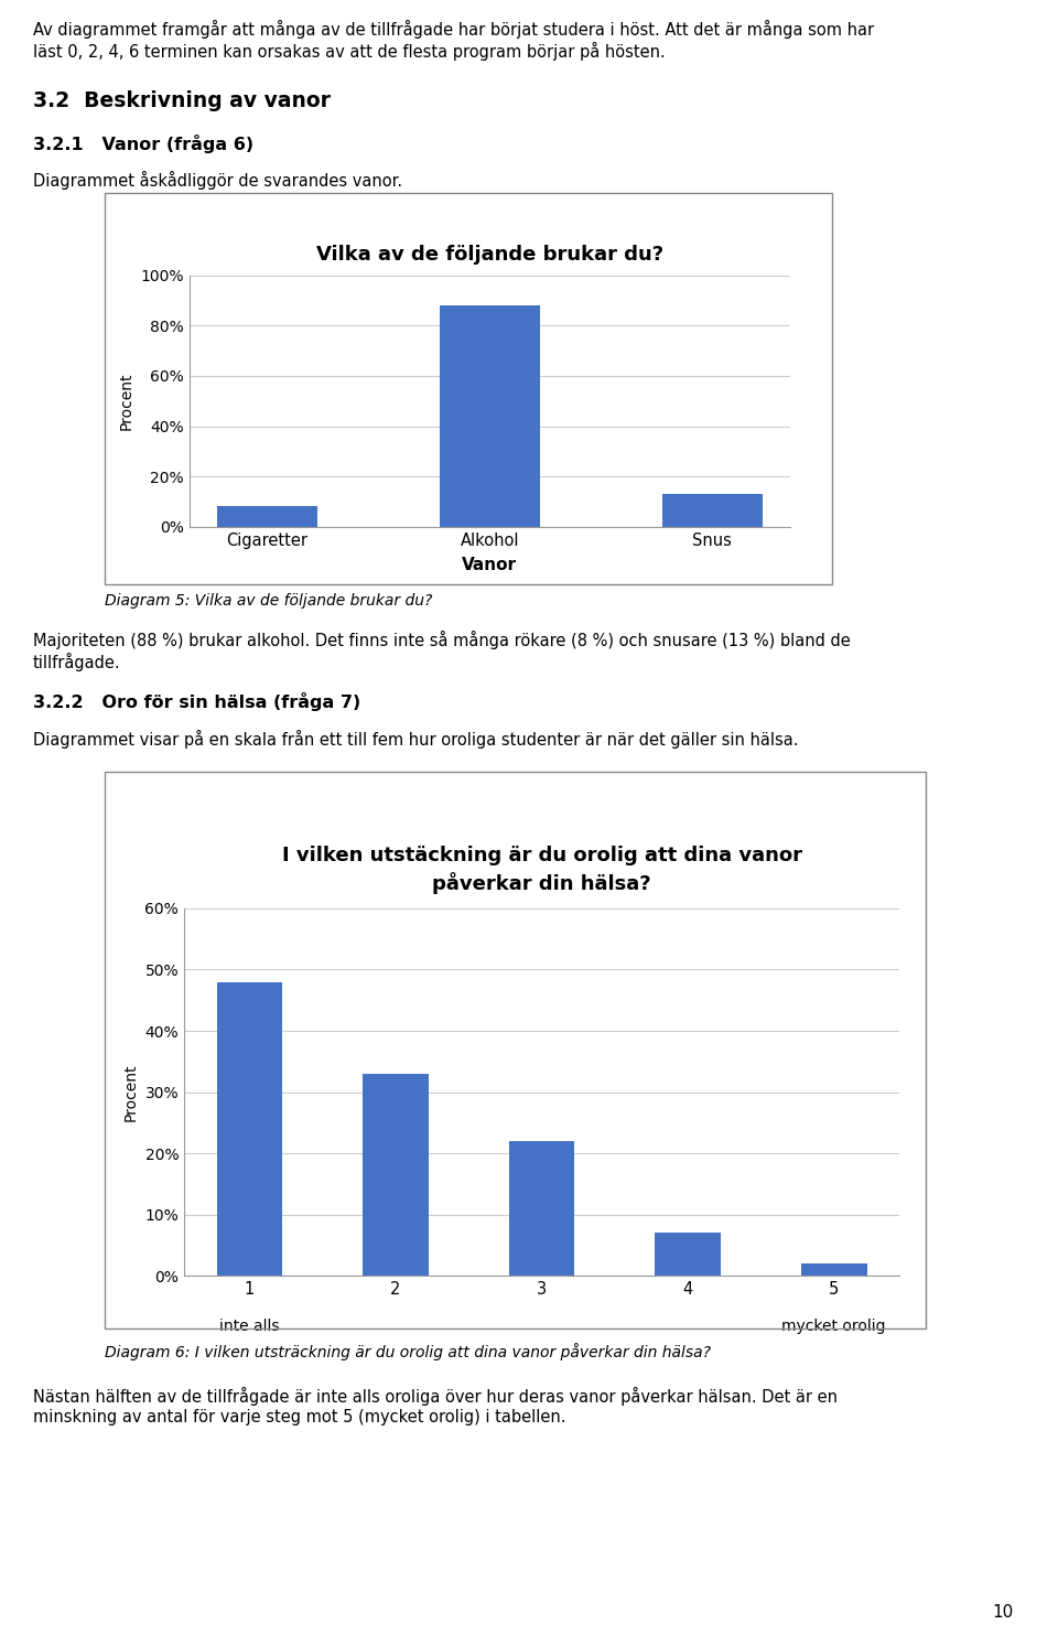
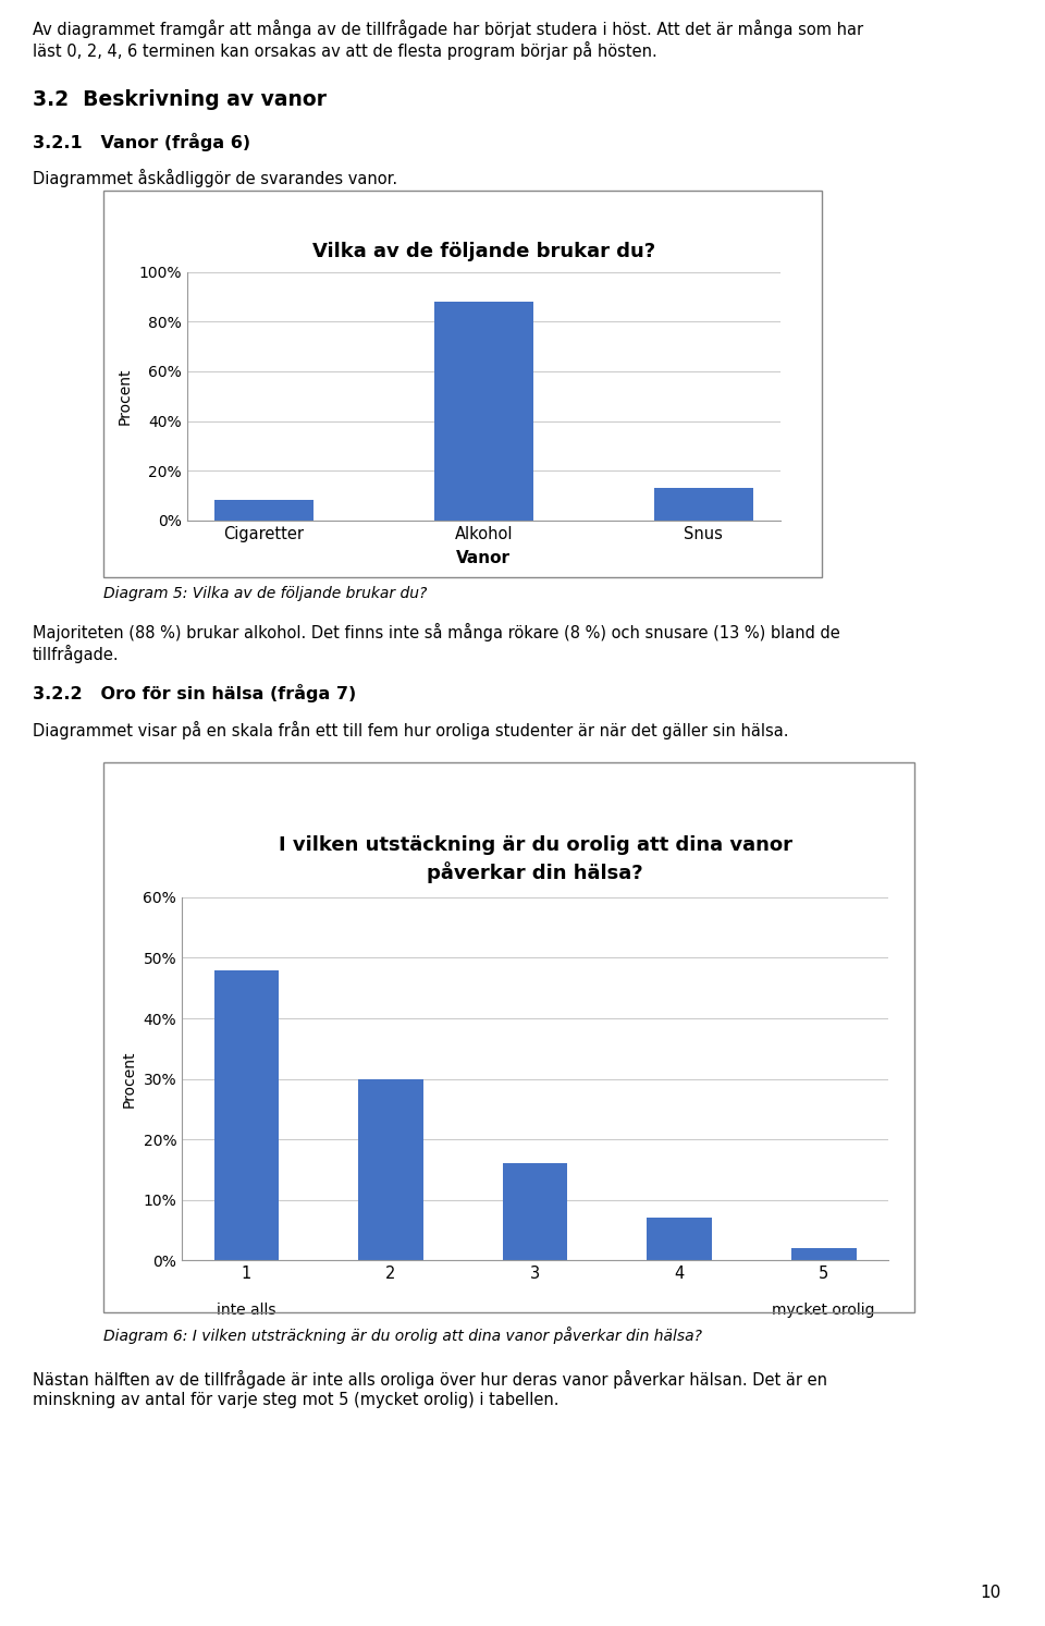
2: 33% -> 30%
3: 22% -> 16%
